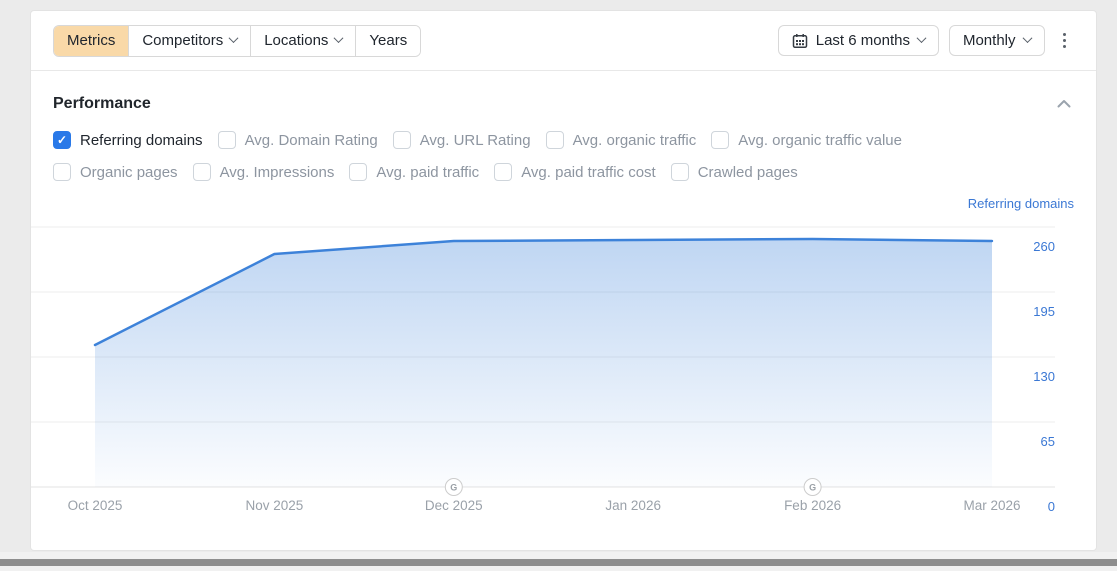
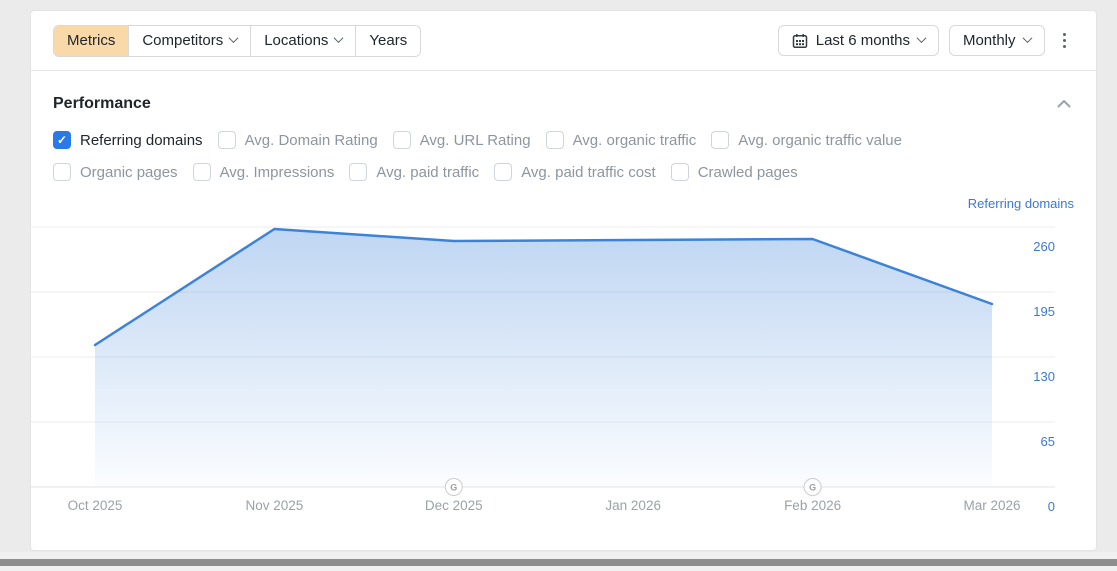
Nov 2025: 233 -> 258
Mar 2026: 246 -> 183
